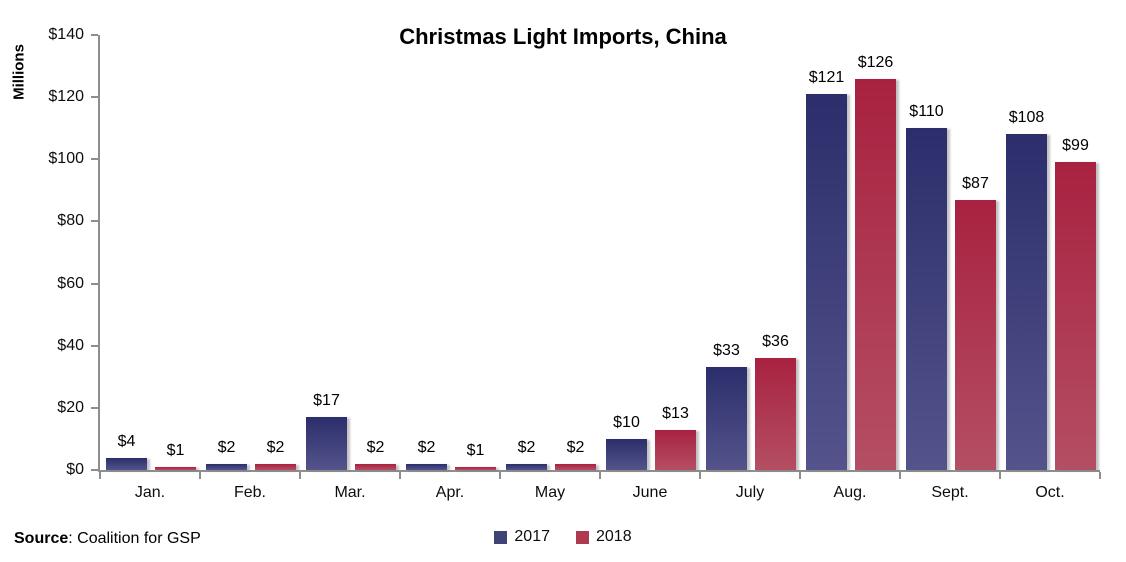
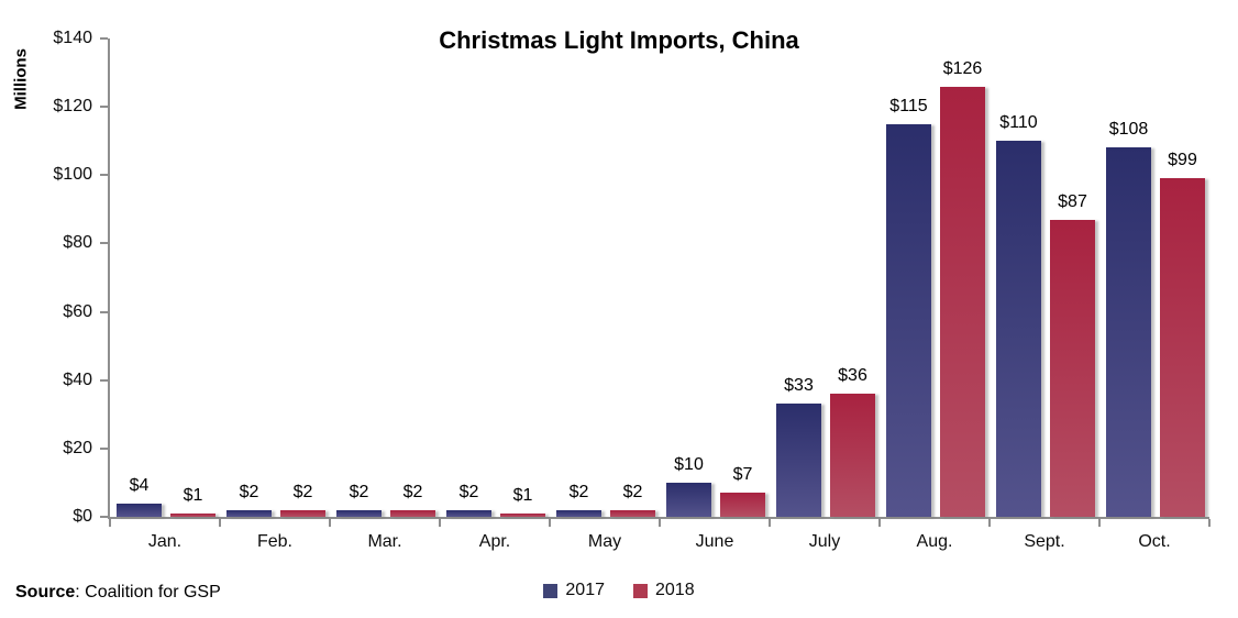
2017/Mar.: $17 -> $2
2018/June: $13 -> $7
2017/Aug.: $121 -> $115
